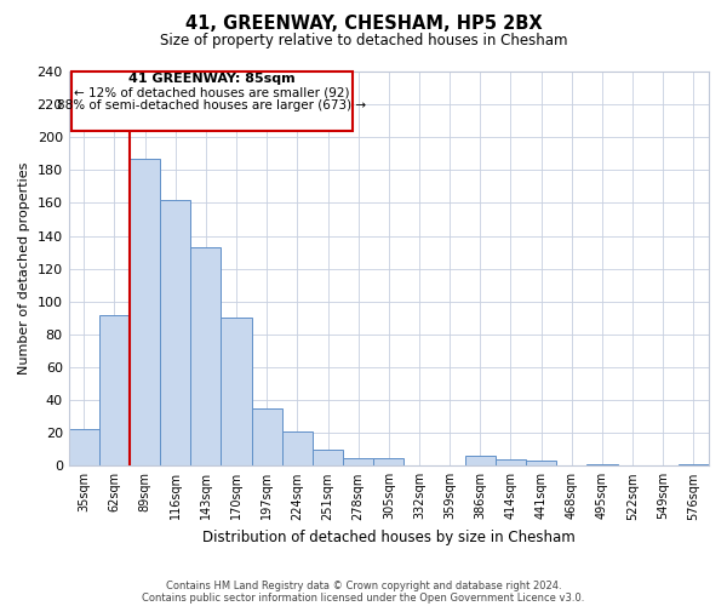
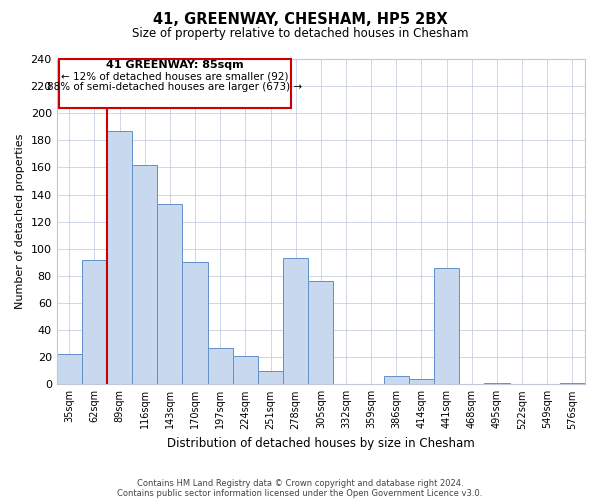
197sqm: 35 -> 27
278sqm: 5 -> 93
305sqm: 5 -> 76
441sqm: 3 -> 86
